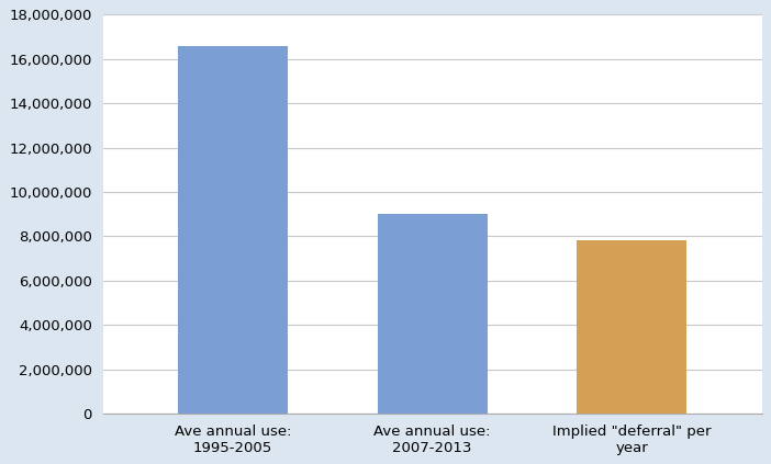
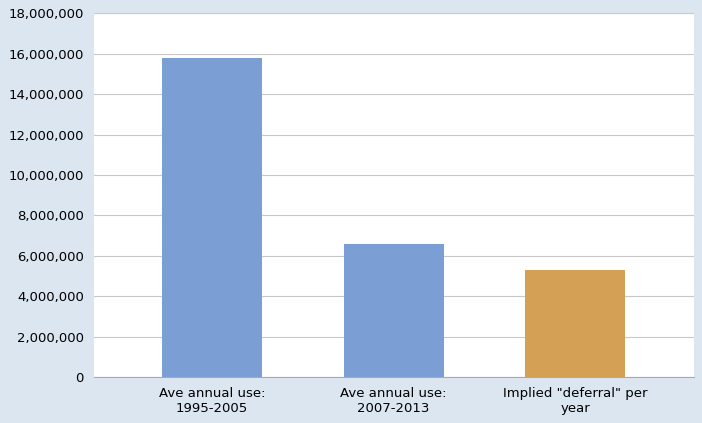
Ave annual use: 1995-2005: 16,600,000 -> 15,800,000
Ave annual use: 2007-2013: 9,000,000 -> 6,600,000
Implied "deferral" per year: 7,800,000 -> 5,300,000
